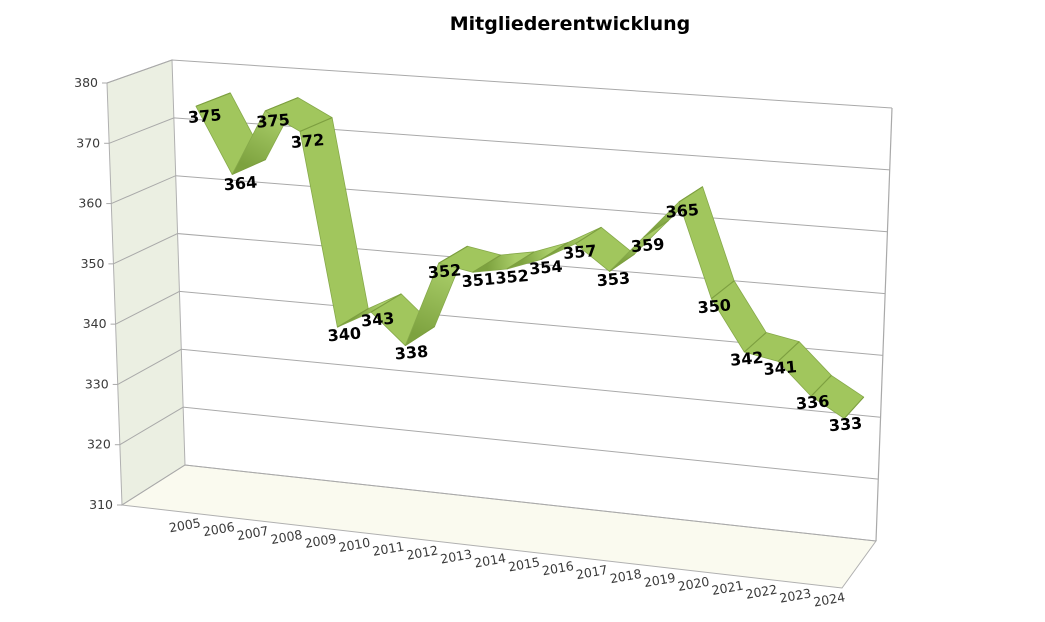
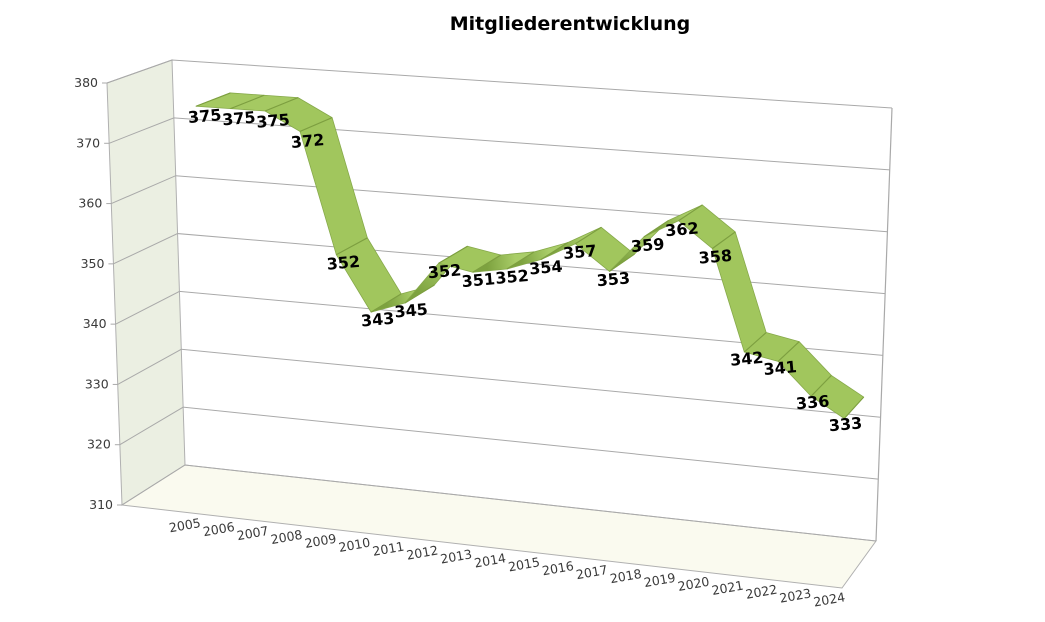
2006: 364 -> 375
2009: 340 -> 352
2011: 338 -> 345
2019: 365 -> 362
2020: 350 -> 358
